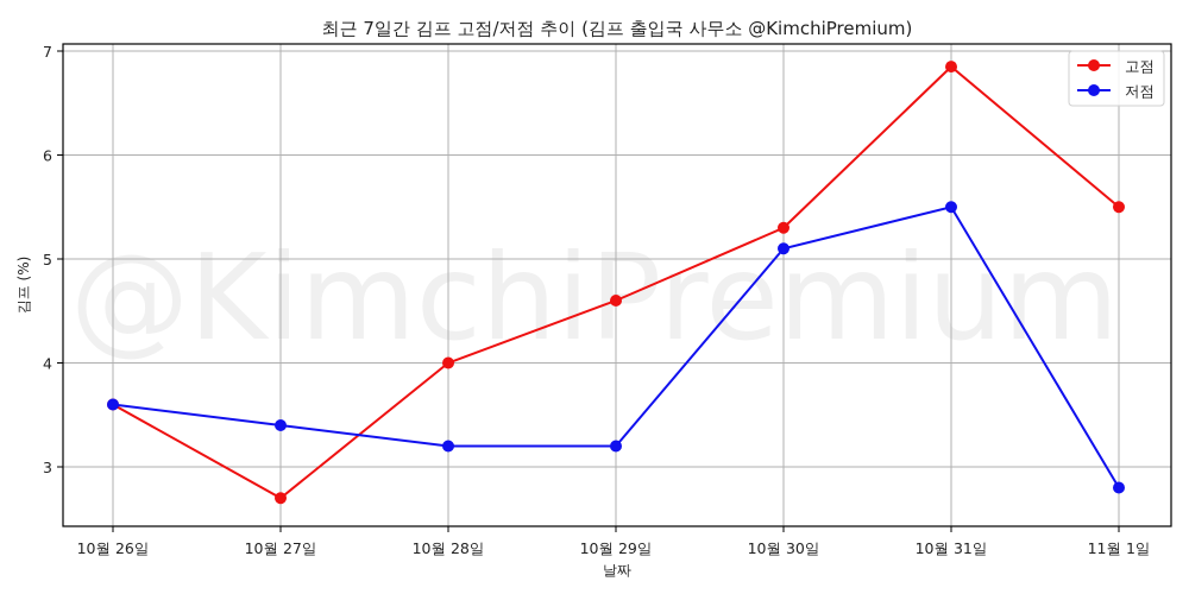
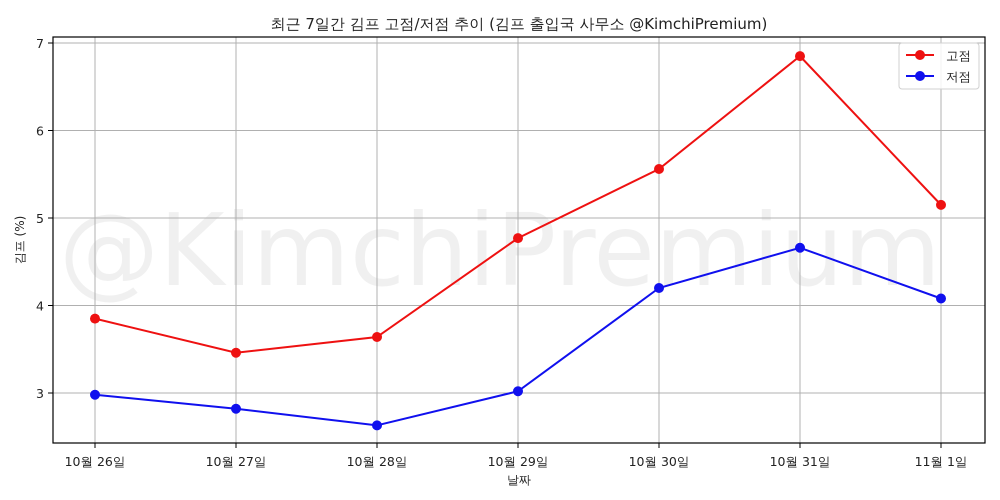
고점/10월 26일: 3.6 -> 3.9
저점/10월 26일: 3.6 -> 3.0
고점/10월 27일: 2.7 -> 3.5
저점/10월 27일: 3.4 -> 2.8
고점/10월 28일: 4.0 -> 3.6
저점/10월 28일: 3.2 -> 2.6
고점/10월 29일: 4.6 -> 4.8
저점/10월 29일: 3.2 -> 3.0
고점/10월 30일: 5.3 -> 5.6
저점/10월 30일: 5.1 -> 4.2
저점/10월 31일: 5.5 -> 4.7
고점/11월 1일: 5.5 -> 5.2
저점/11월 1일: 2.8 -> 4.1
